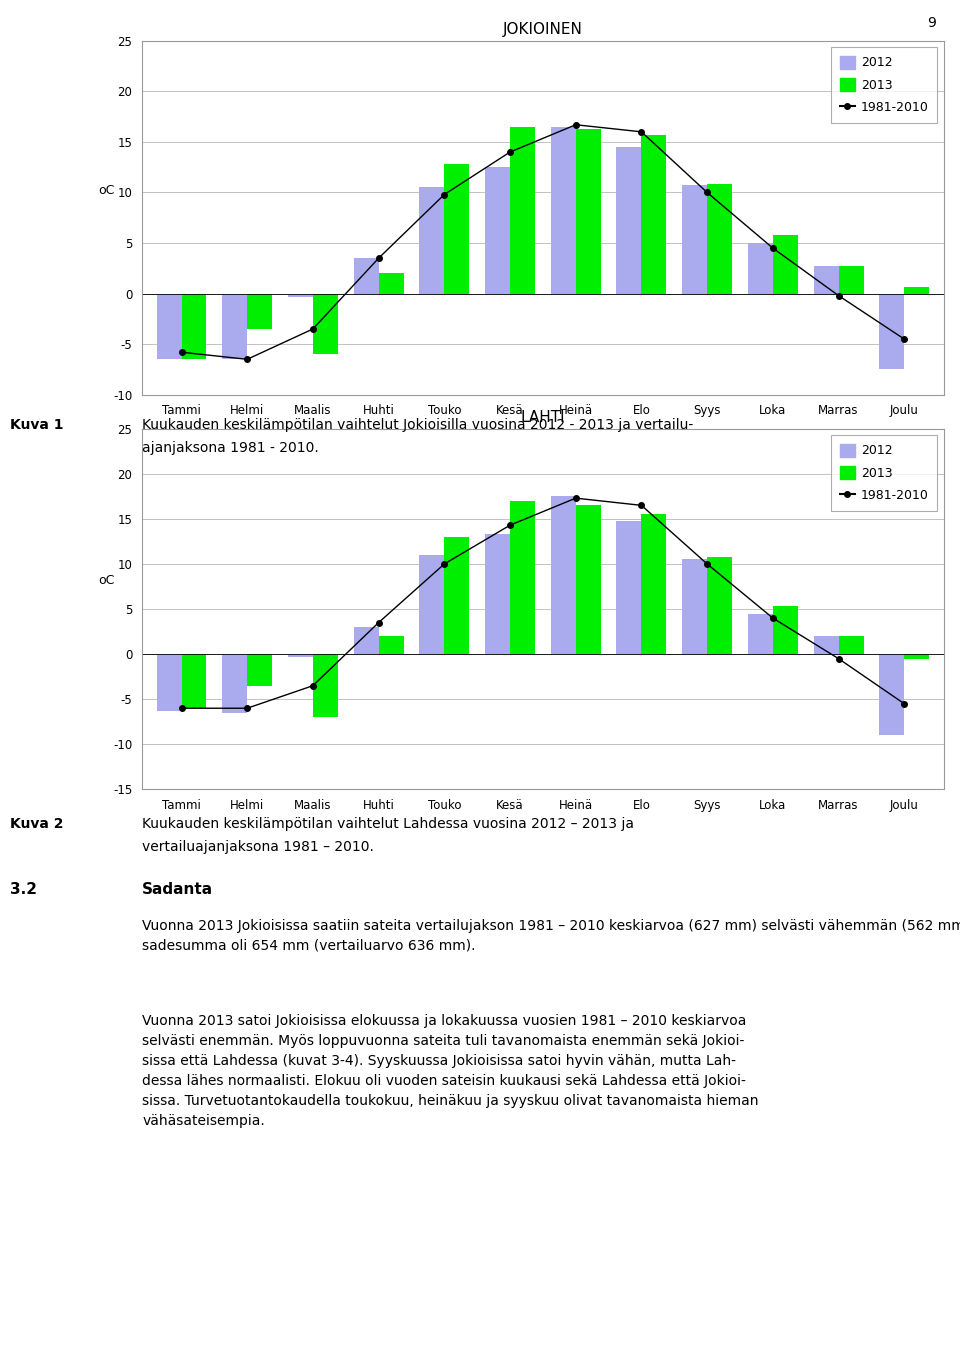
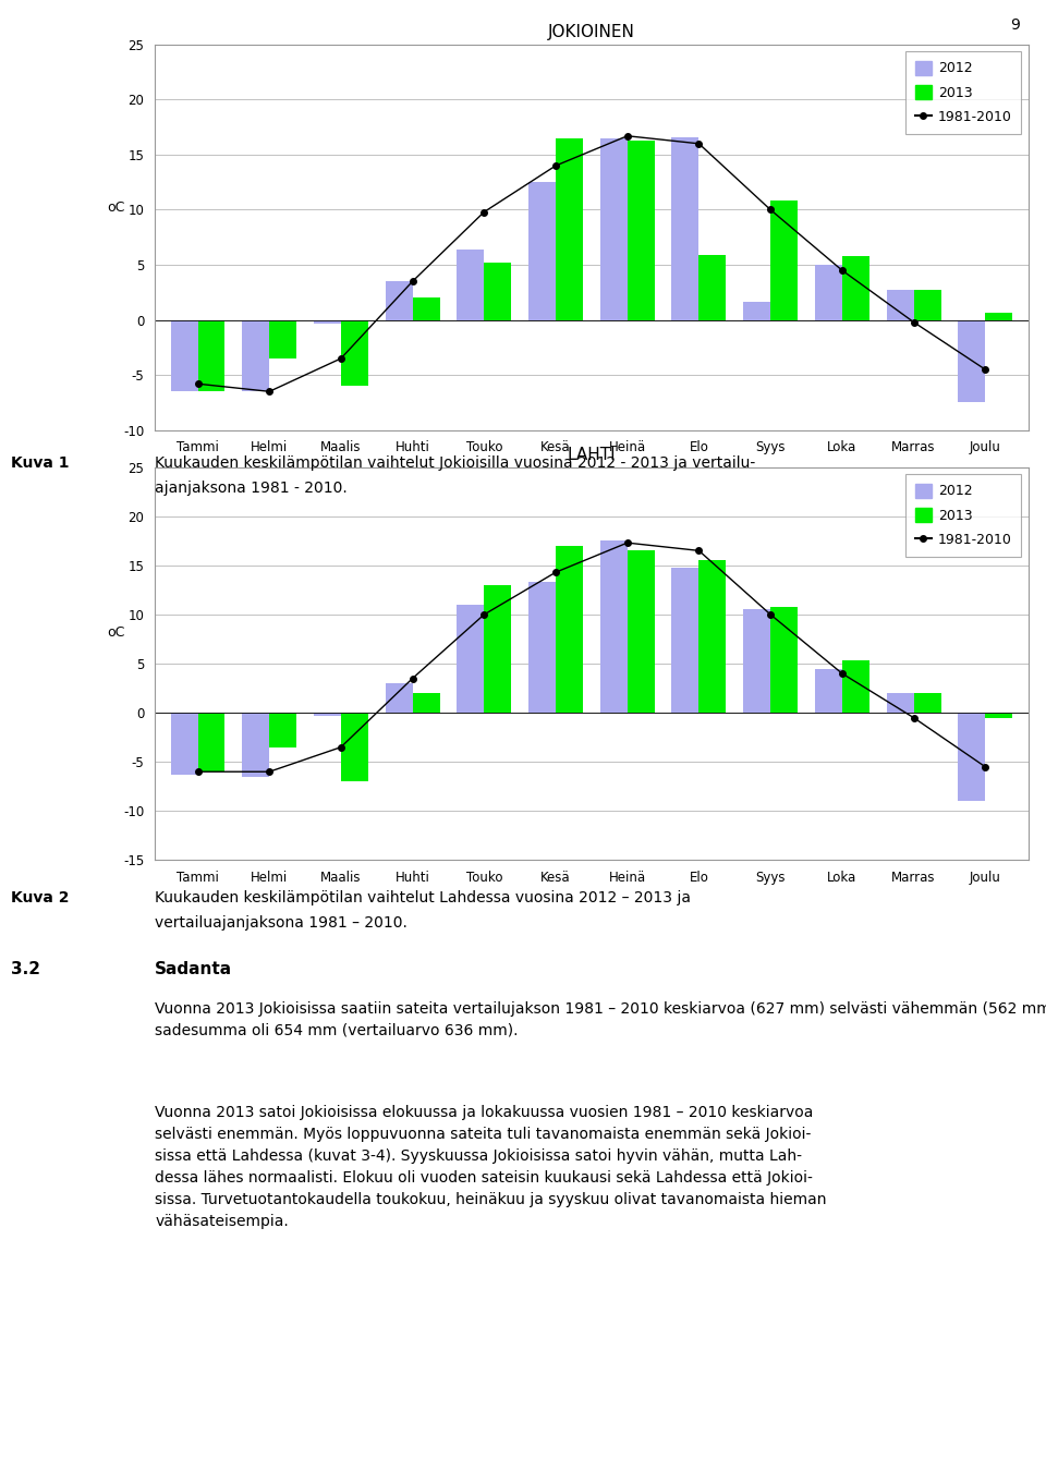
JOKIOINEN/2012/Touko: 10.5 -> 6.4
JOKIOINEN/2013/Touko: 12.8 -> 5.2
JOKIOINEN/2012/Elo: 14.5 -> 16.6
JOKIOINEN/2013/Elo: 15.7 -> 5.9
JOKIOINEN/2012/Syys: 10.7 -> 1.6
